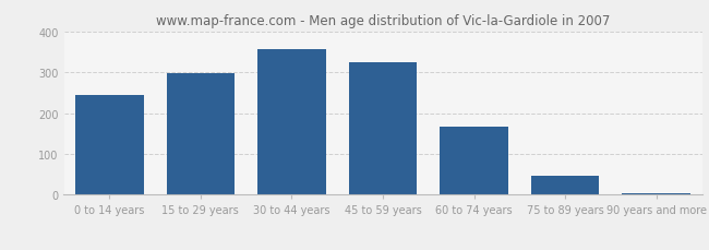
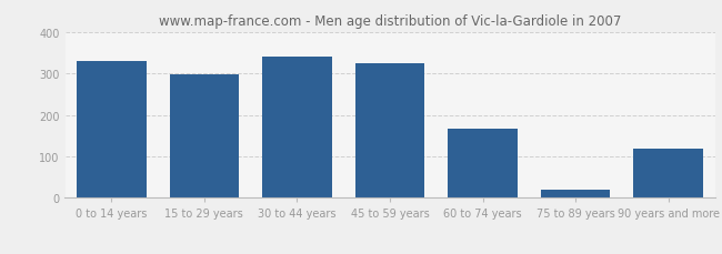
0 to 14 years: 245 -> 330
30 to 44 years: 358 -> 340
75 to 89 years: 47 -> 20
90 years and more: 5 -> 120
